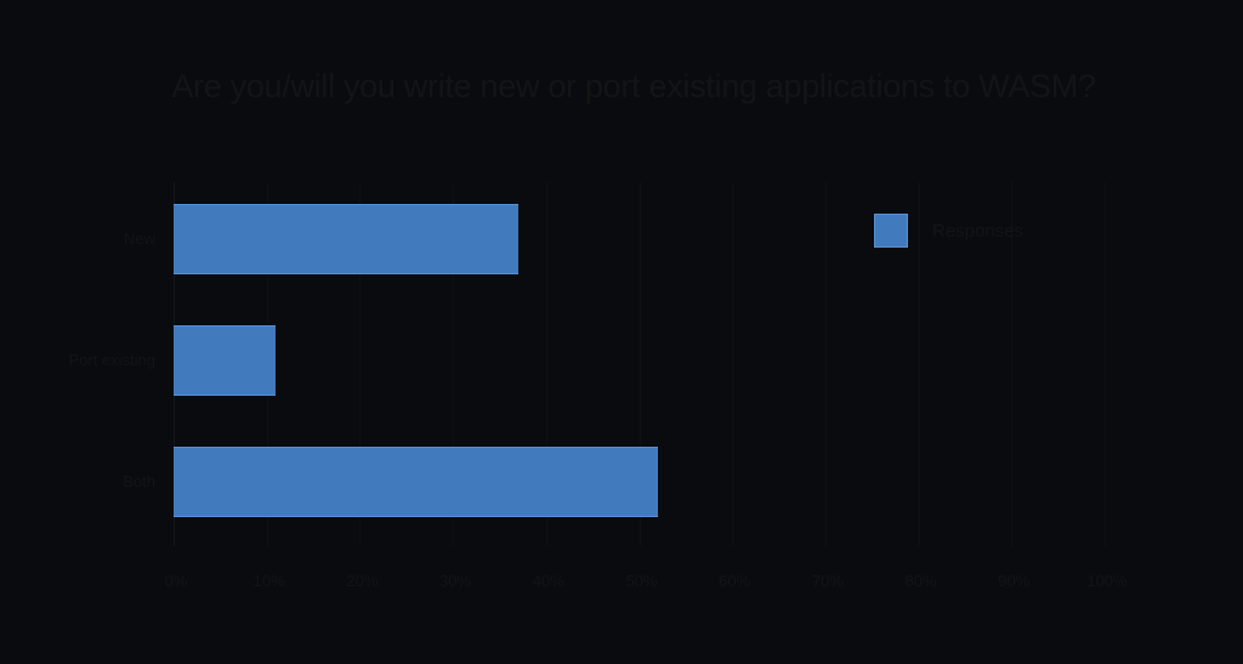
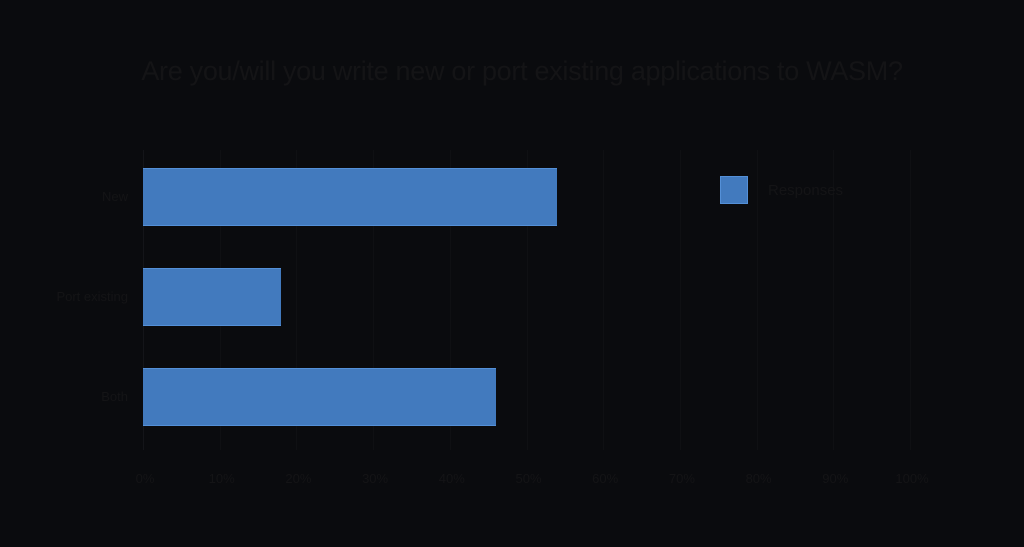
New: 37% -> 54%
Port existing: 11% -> 18%
Both: 52% -> 46%
